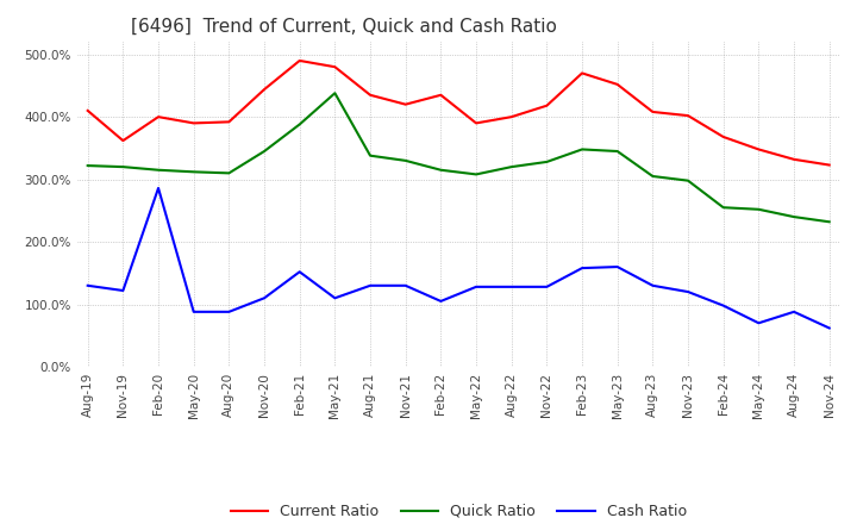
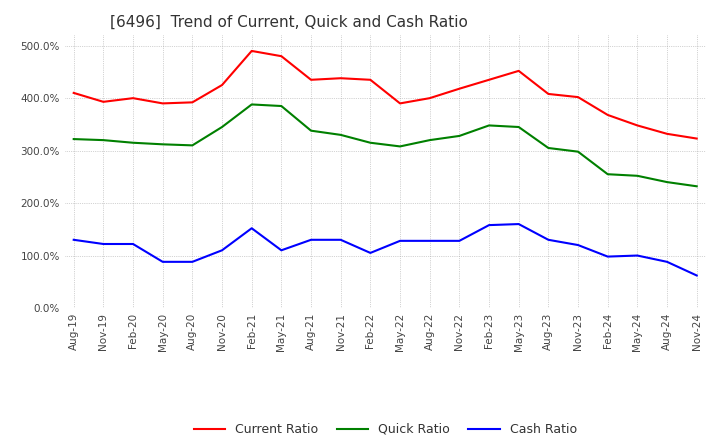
Current Ratio/Nov-19: 362% -> 393%
Cash Ratio/Feb-20: 286% -> 122%
Current Ratio/Nov-20: 444% -> 425%
Quick Ratio/May-21: 438% -> 385%
Current Ratio/Nov-21: 420% -> 438%
Current Ratio/Feb-23: 470% -> 435%
Cash Ratio/May-24: 70% -> 100%
